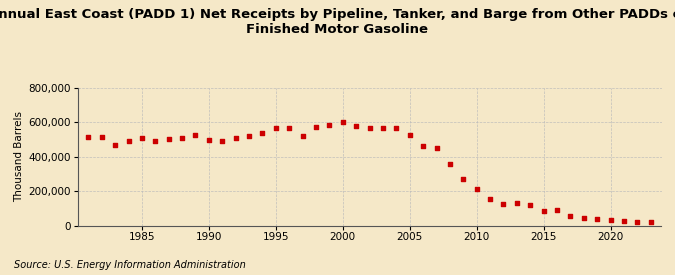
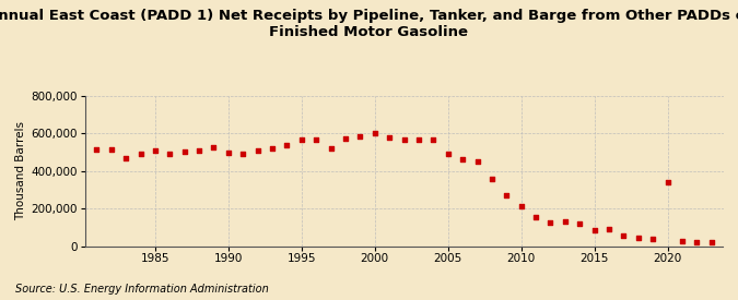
2005: 520,000 -> 490,000
2020: 30,000 -> 340,000
